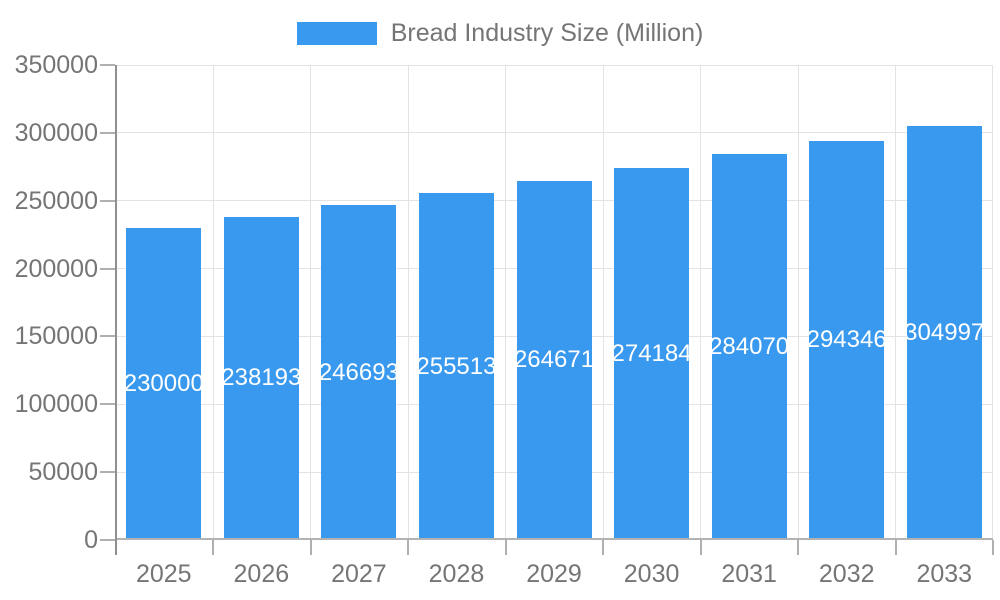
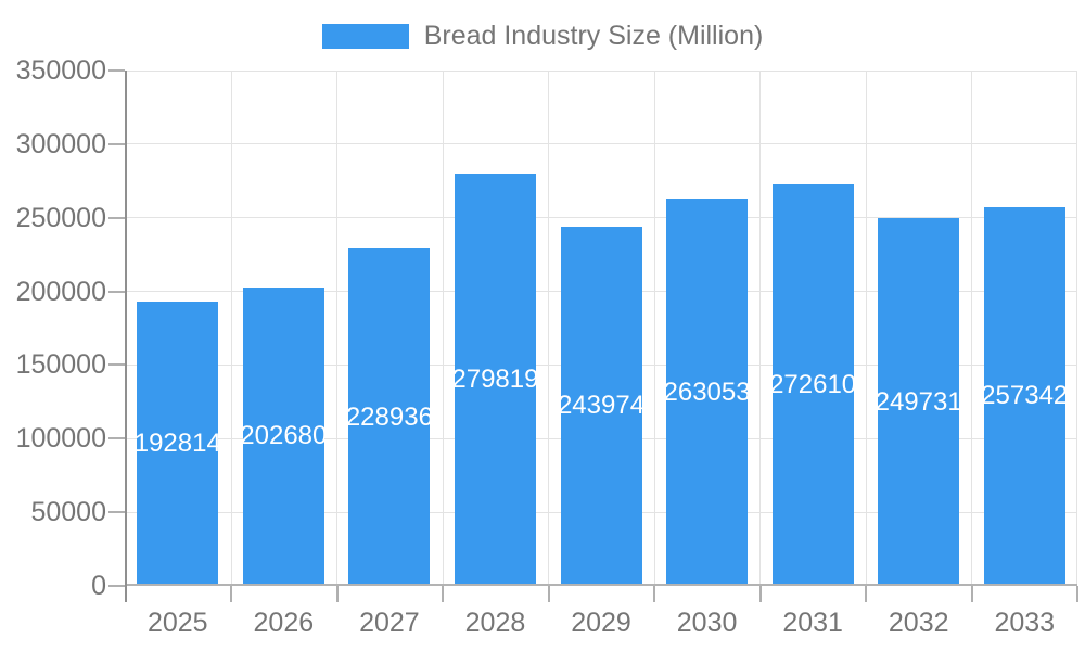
2025: 230000 -> 192814
2026: 238193 -> 202680
2027: 246693 -> 228936
2028: 255513 -> 279819
2029: 264671 -> 243974
2030: 274184 -> 263053
2031: 284070 -> 272610
2032: 294346 -> 249731
2033: 304997 -> 257342
